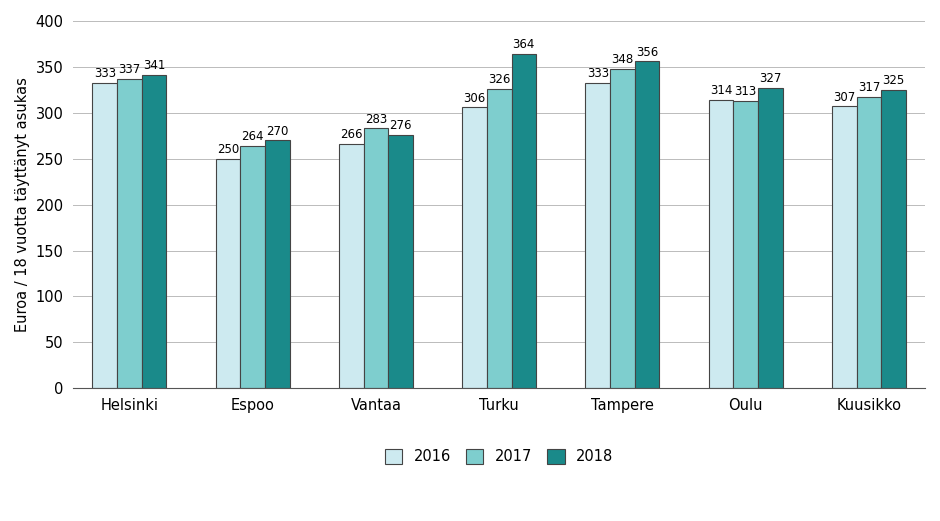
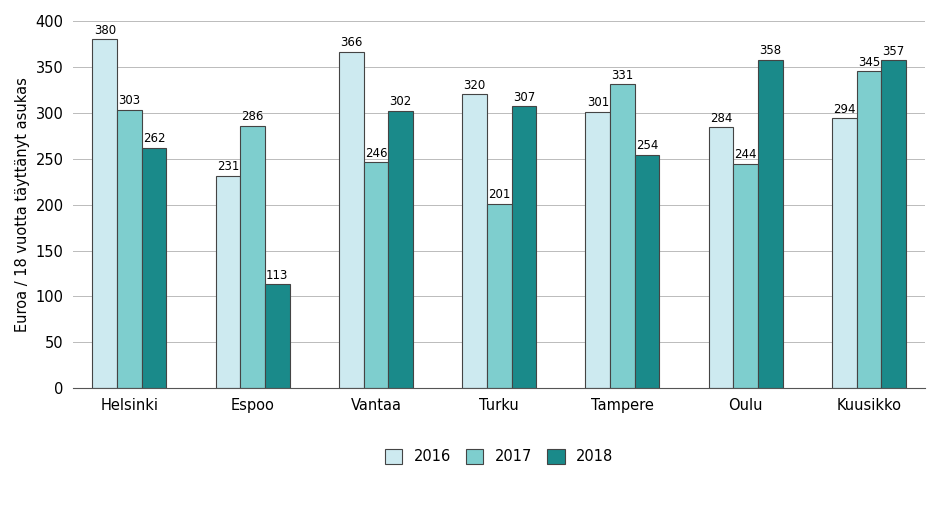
2016/Helsinki: 333 -> 380
2017/Helsinki: 337 -> 303
2018/Helsinki: 341 -> 262
2016/Espoo: 250 -> 231
2017/Espoo: 264 -> 286
2018/Espoo: 270 -> 113
2016/Vantaa: 266 -> 366
2017/Vantaa: 283 -> 246
2018/Vantaa: 276 -> 302
2016/Turku: 306 -> 320
2017/Turku: 326 -> 201
2018/Turku: 364 -> 307
2016/Tampere: 333 -> 301
2017/Tampere: 348 -> 331
2018/Tampere: 356 -> 254
2016/Oulu: 314 -> 284
2017/Oulu: 313 -> 244
2018/Oulu: 327 -> 358
2016/Kuusikko: 307 -> 294
2017/Kuusikko: 317 -> 345
2018/Kuusikko: 325 -> 357
